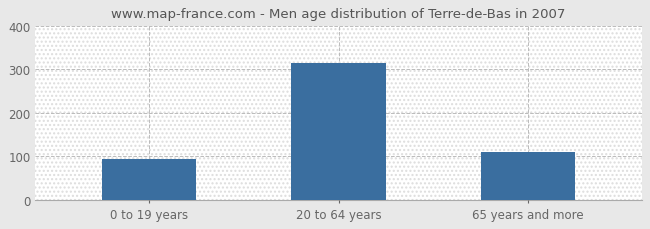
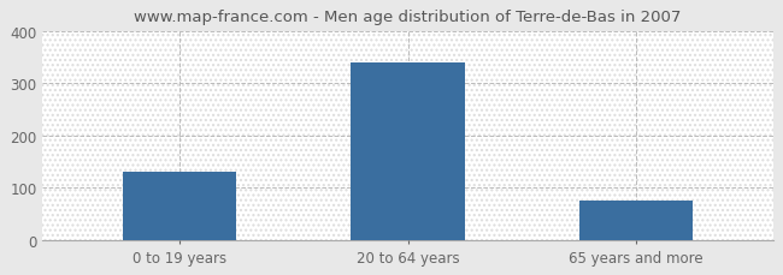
0 to 19 years: 95 -> 130
20 to 64 years: 315 -> 340
65 years and more: 110 -> 75
